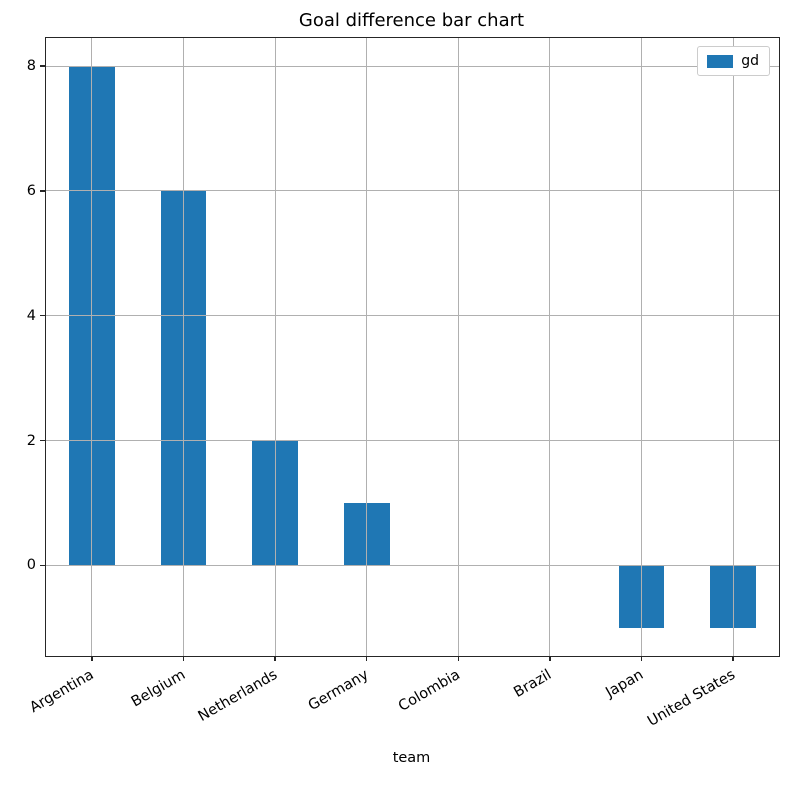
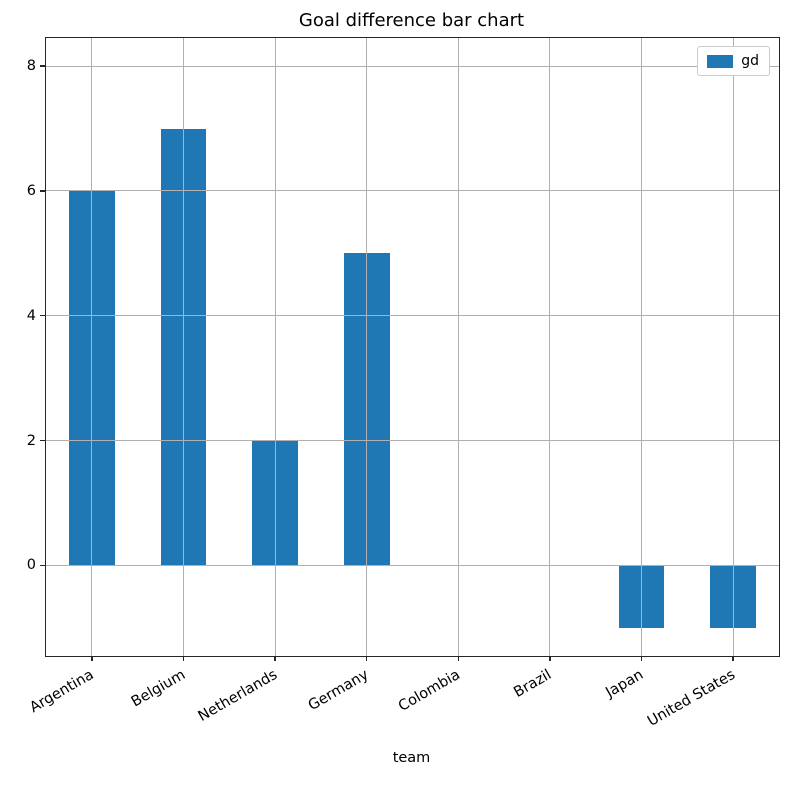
Argentina: 8 -> 6
Belgium: 6 -> 7
Germany: 1 -> 5
